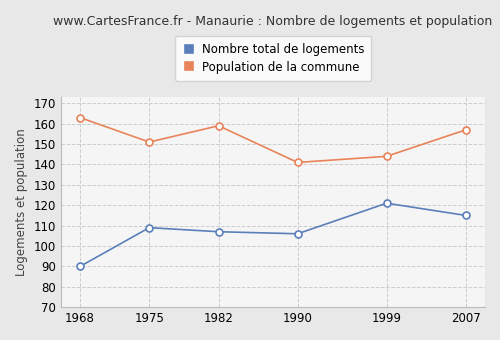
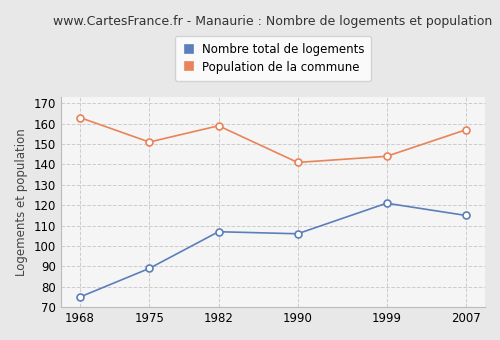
Nombre total de logements/1968: 90 -> 75
Nombre total de logements/1975: 109 -> 89
